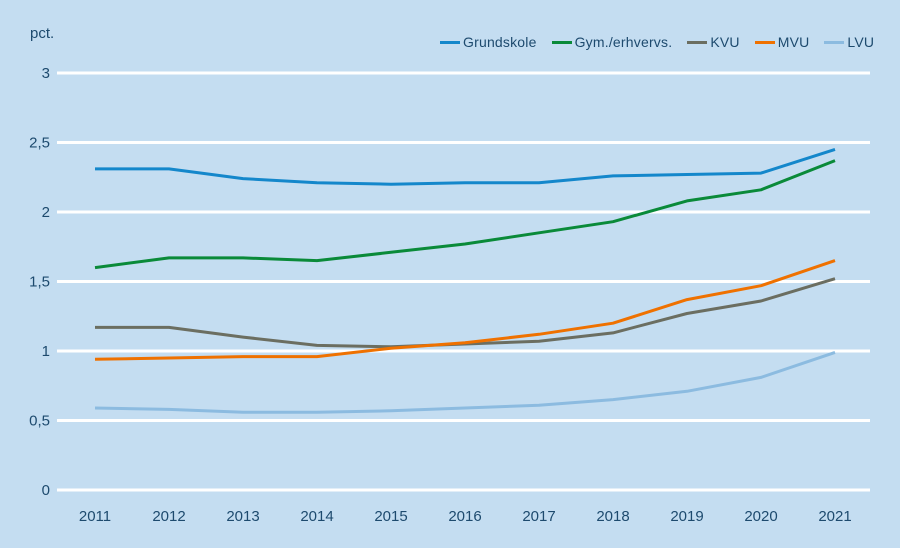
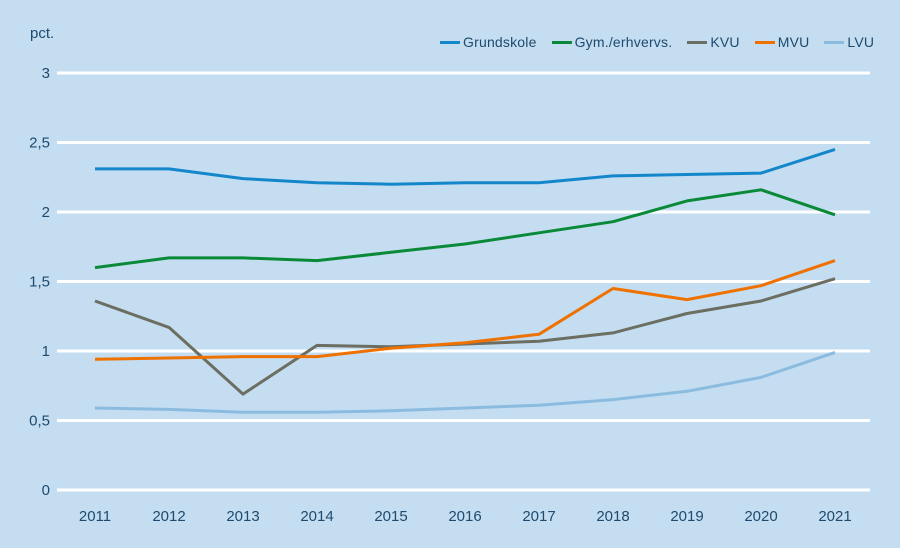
KVU/2011: 1.17 -> 1.36
KVU/2013: 1.10 -> 0.69
MVU/2018: 1.20 -> 1.45
Gym./erhvervs./2021: 2.37 -> 1.98
